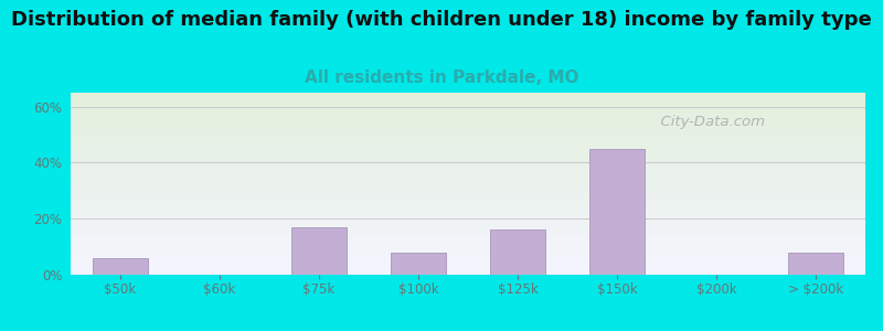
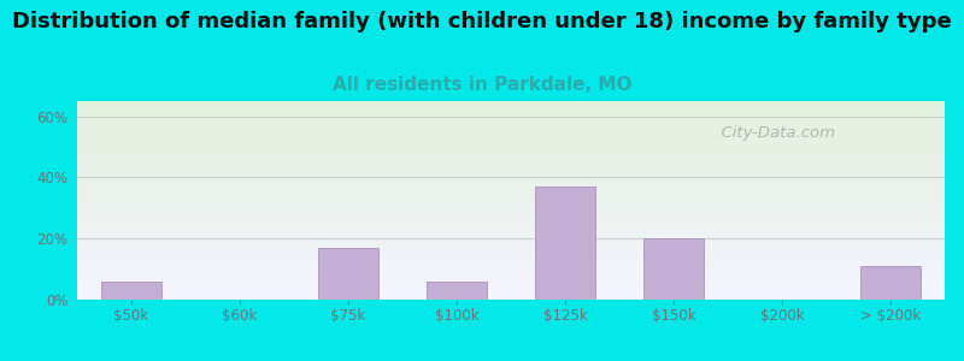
$100k: 8% -> 6%
$125k: 16% -> 37%
$150k: 45% -> 20%
> $200k: 8% -> 11%
